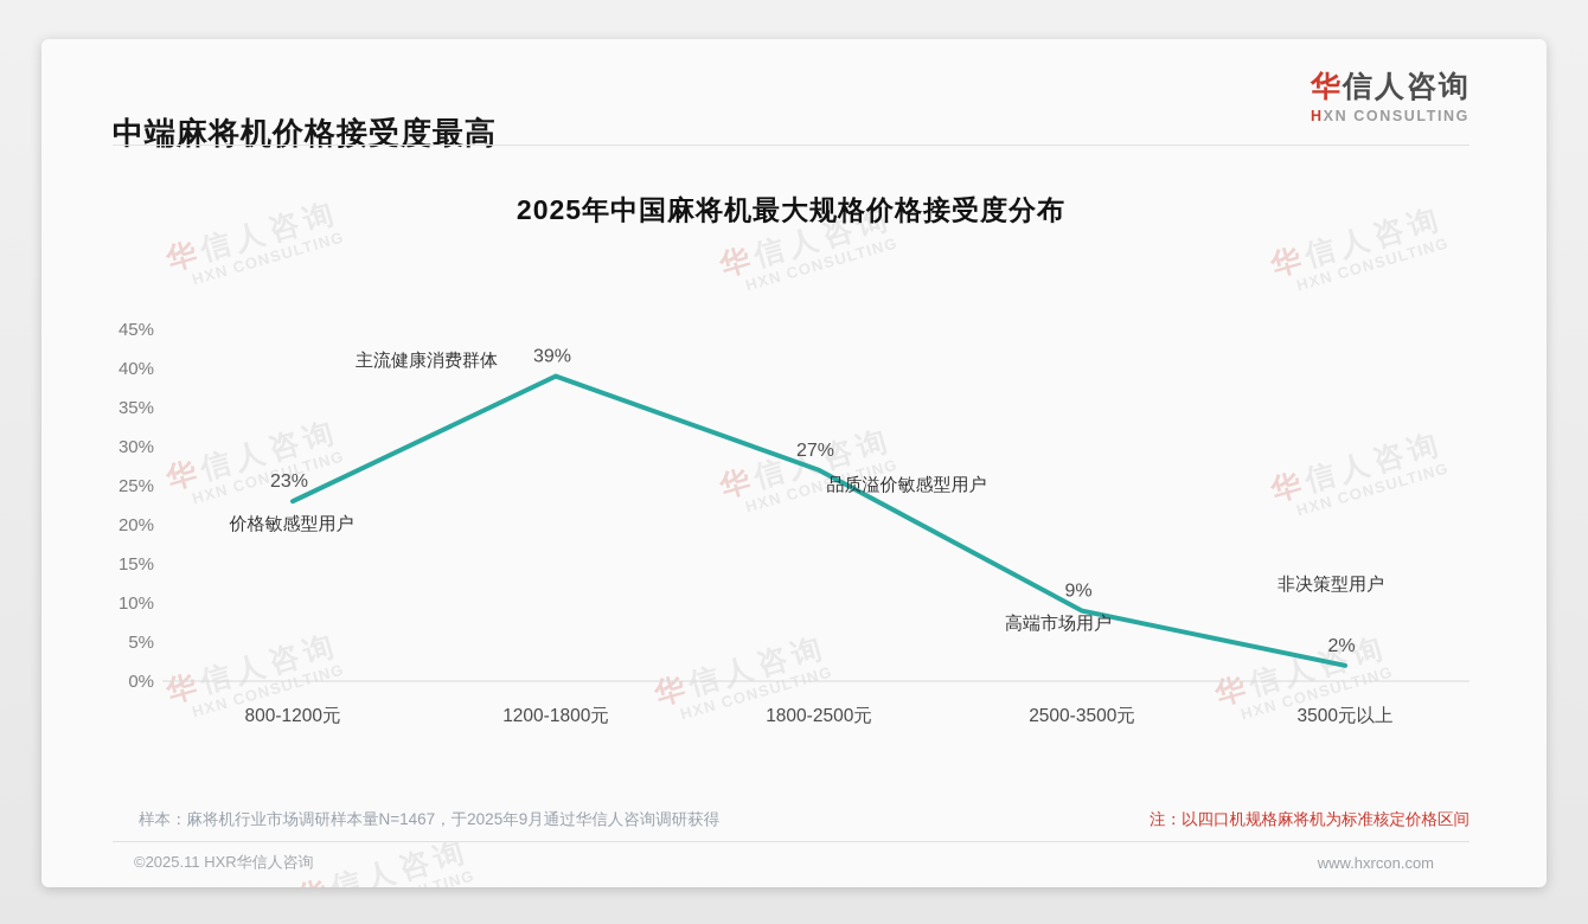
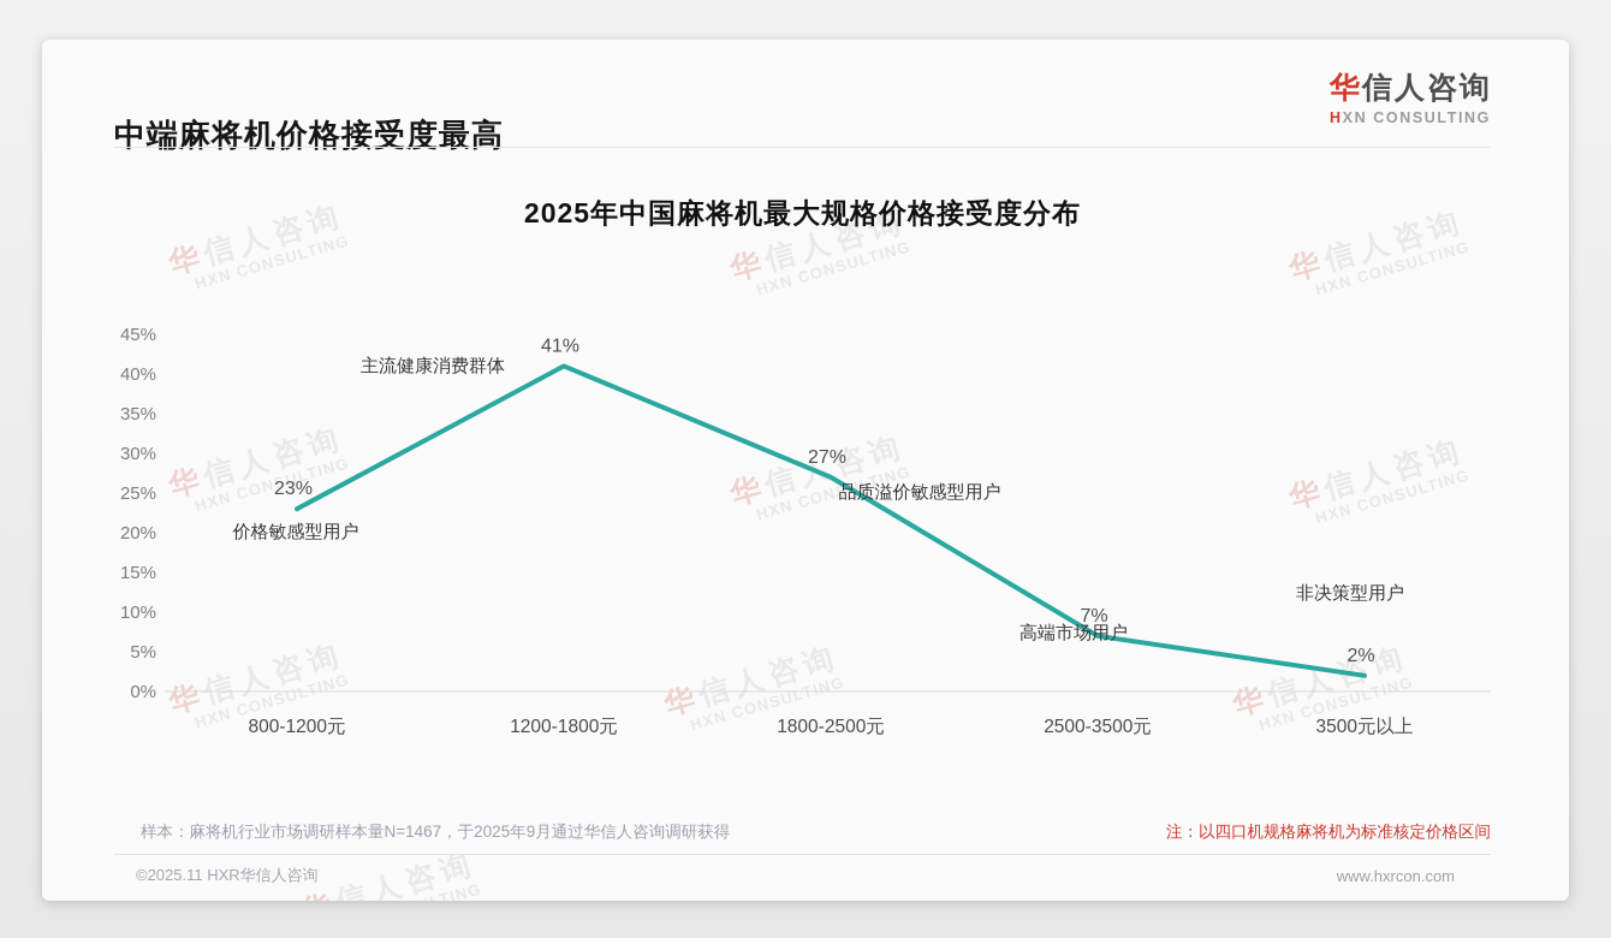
1200-1800元: 39% -> 41%
2500-3500元: 9% -> 7%
